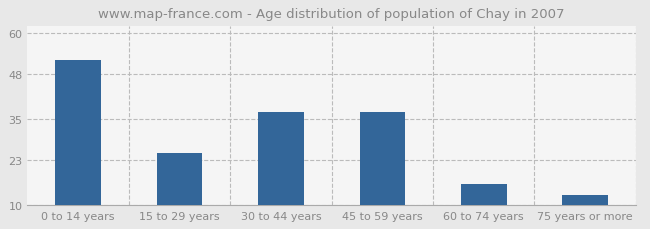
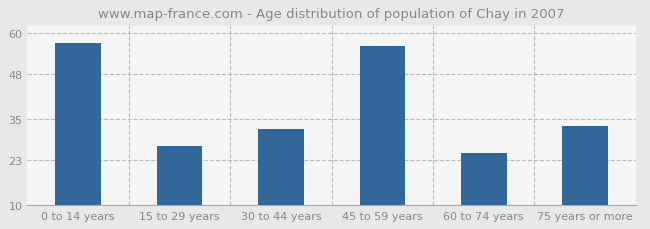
0 to 14 years: 52 -> 57
15 to 29 years: 25 -> 27
30 to 44 years: 37 -> 32
45 to 59 years: 37 -> 56
60 to 74 years: 16 -> 25
75 years or more: 13 -> 33
